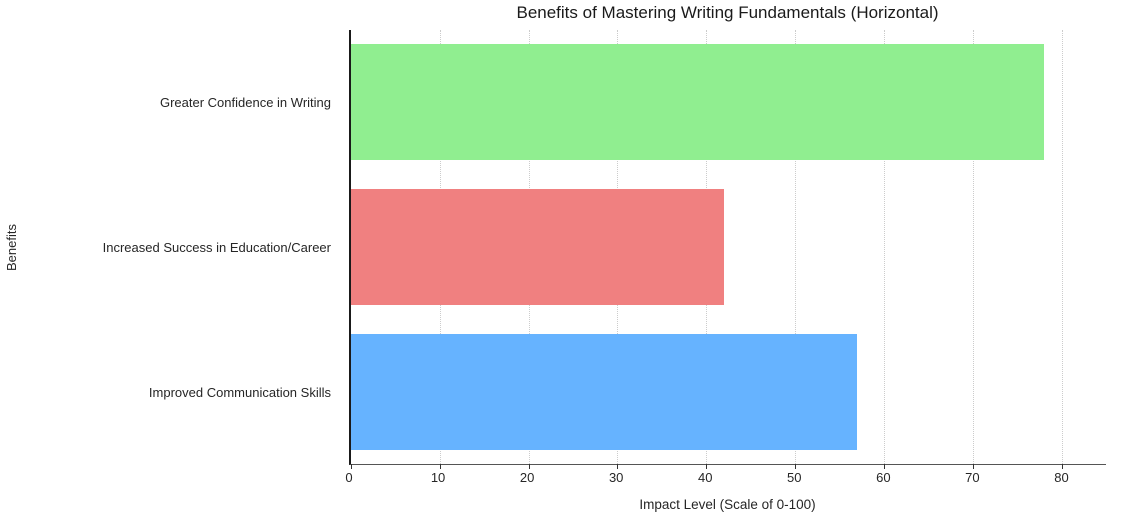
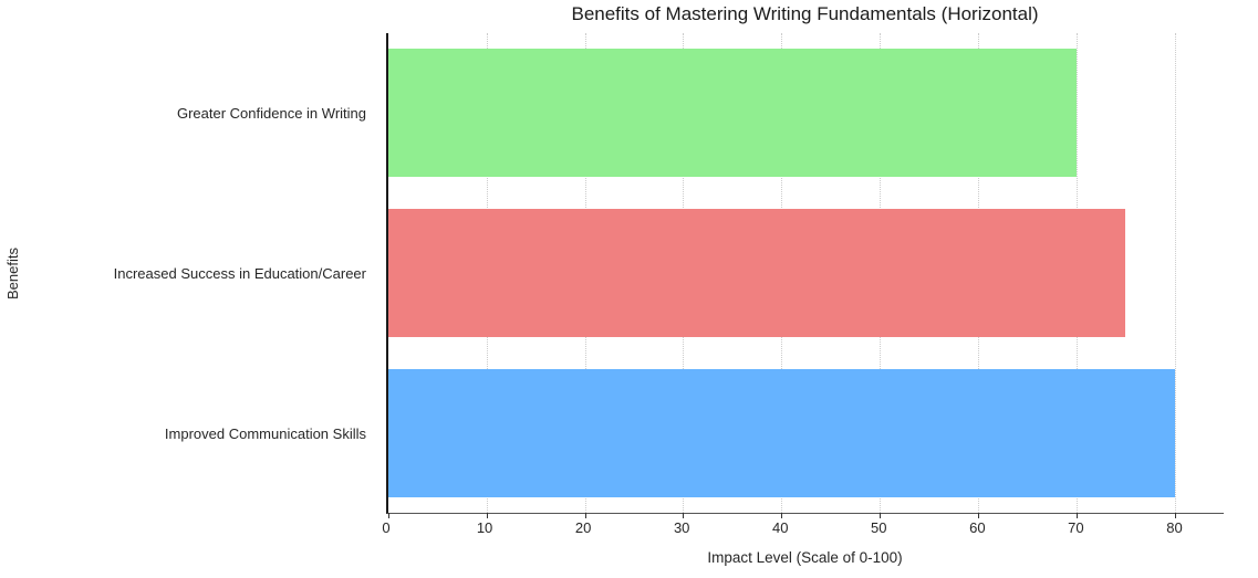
Greater Confidence in Writing: 78 -> 70
Increased Success in Education/Career: 42 -> 75
Improved Communication Skills: 57 -> 80
